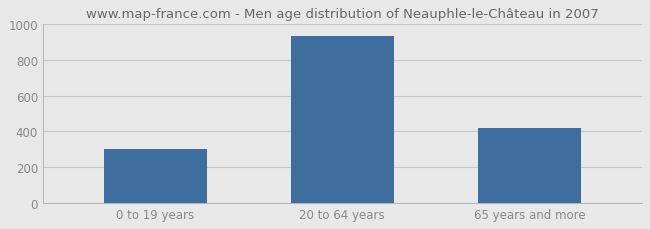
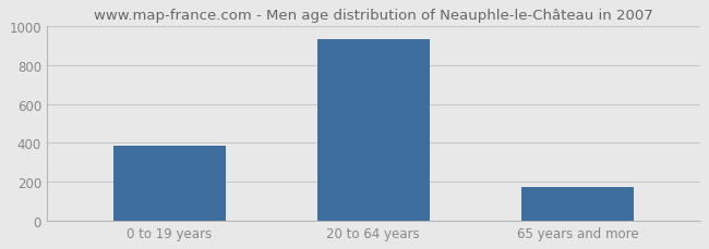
0 to 19 years: 300 -> 380
65 years and more: 420 -> 170
